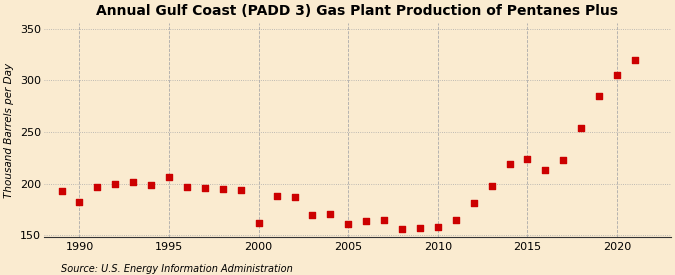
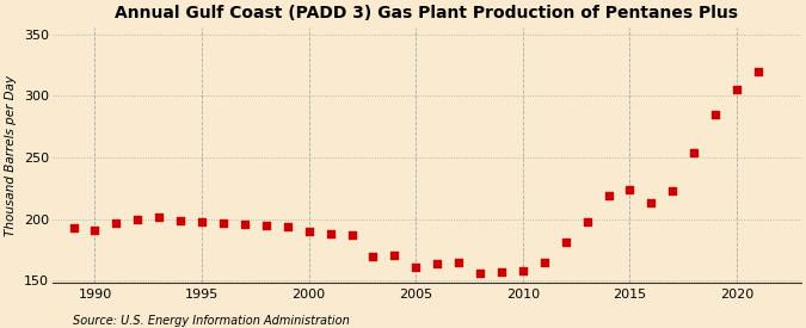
1990: 182 -> 191
1995: 206 -> 198
2000: 162 -> 190
